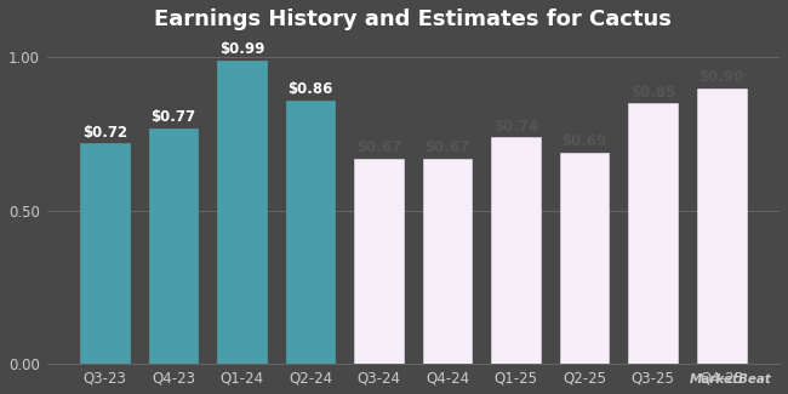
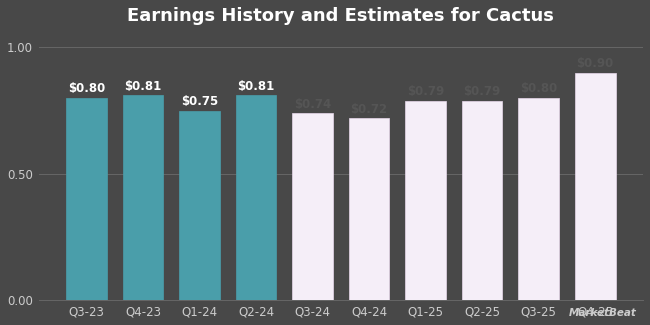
Q3-23: $0.72 -> $0.80
Q4-23: $0.77 -> $0.81
Q1-24: $0.99 -> $0.75
Q2-24: $0.86 -> $0.81
Q3-24: 0.67 -> 0.74
Q4-24: 0.67 -> 0.72
Q1-25: 0.74 -> 0.79
Q2-25: 0.69 -> 0.79
Q3-25: 0.85 -> 0.80
